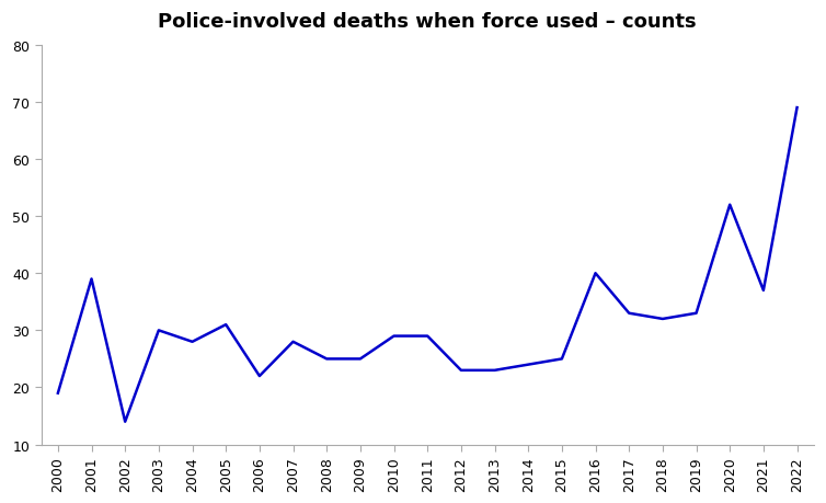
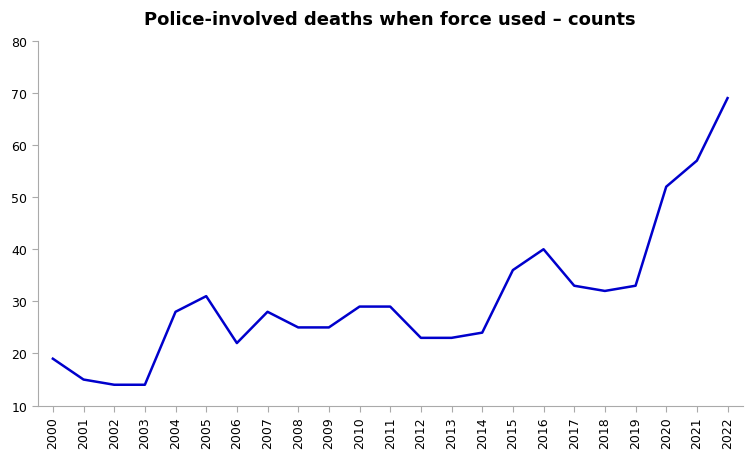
2001: 39 -> 15
2003: 30 -> 14
2015: 25 -> 36
2021: 37 -> 57
